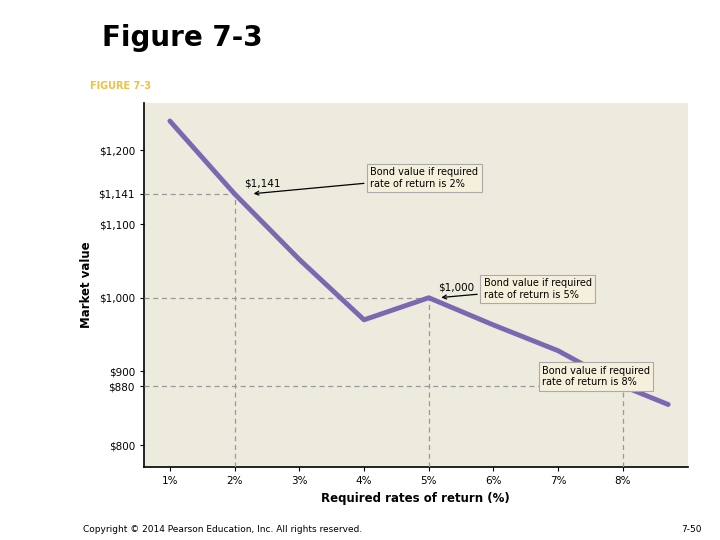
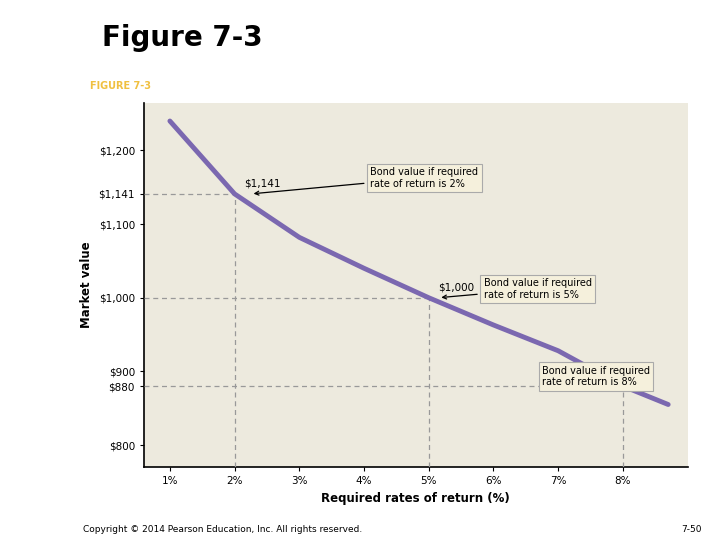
3%: $1,052 -> $1,082
4%: $970 -> $1,040
